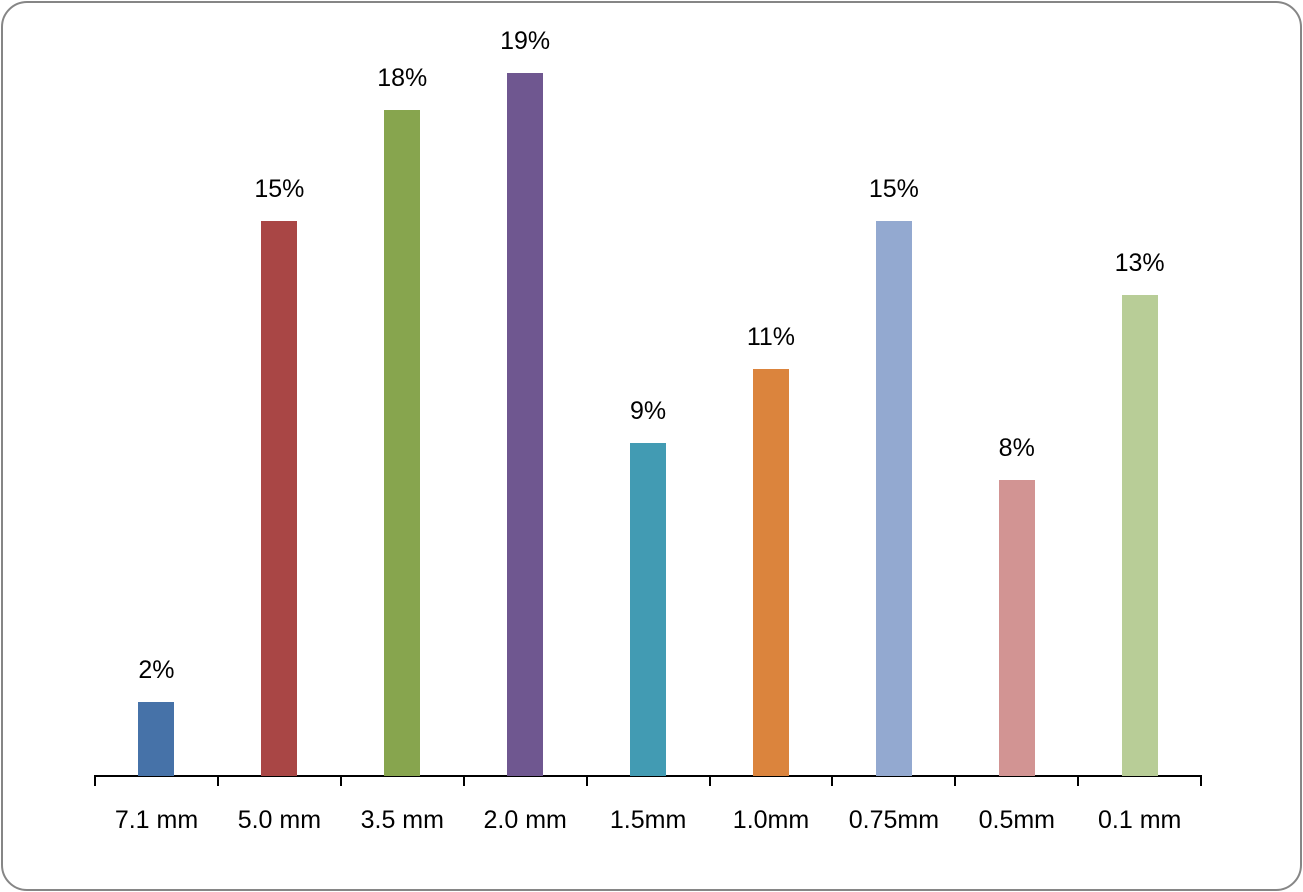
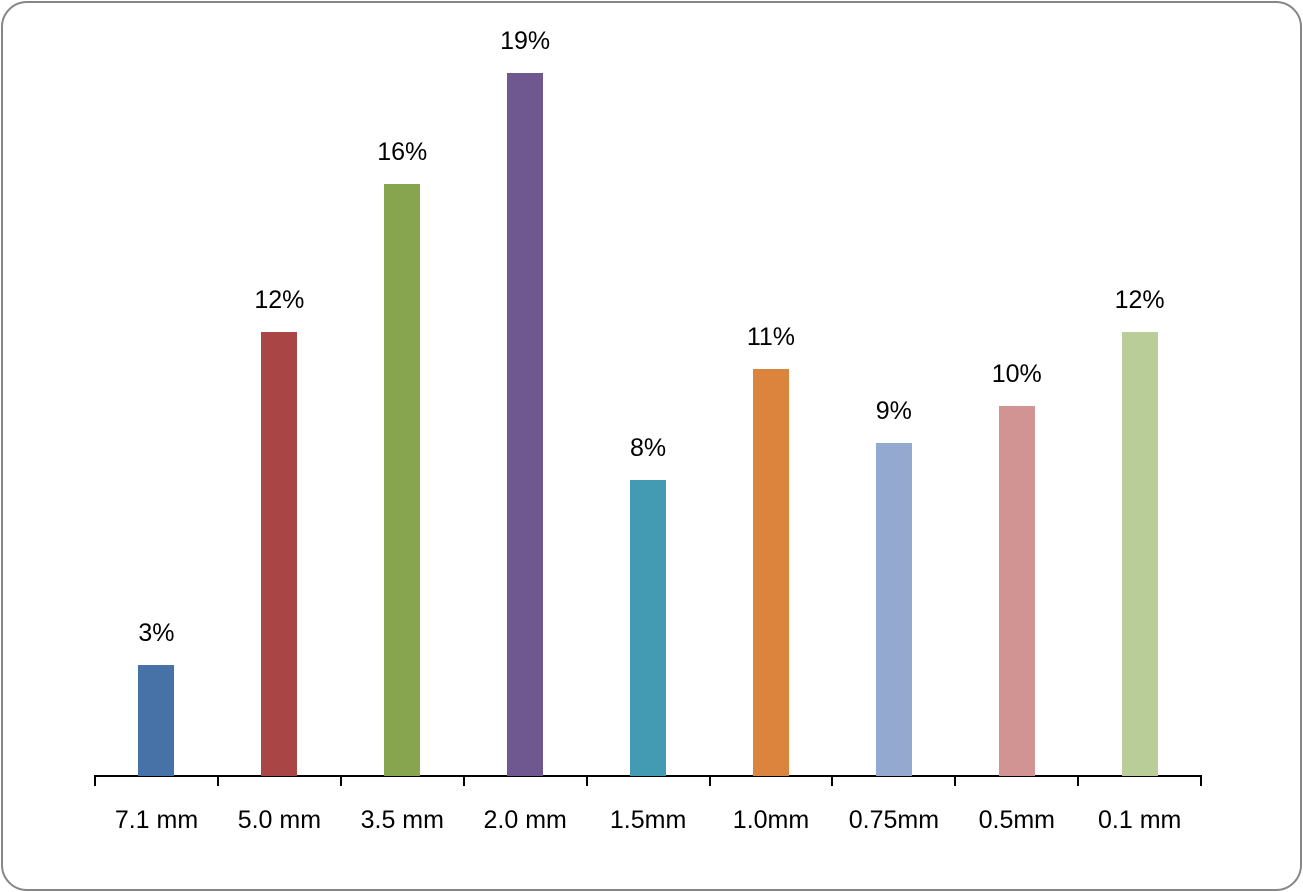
7.1 mm: 2% -> 3%
5.0 mm: 15% -> 12%
3.5 mm: 18% -> 16%
1.5mm: 9% -> 8%
0.75mm: 15% -> 9%
0.5mm: 8% -> 10%
0.1 mm: 13% -> 12%
